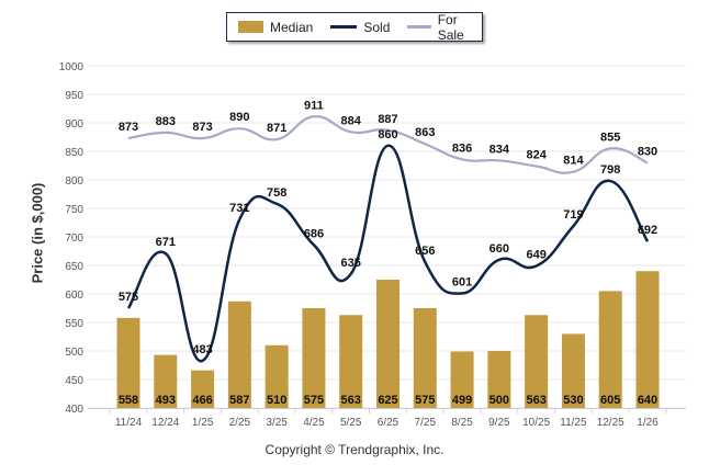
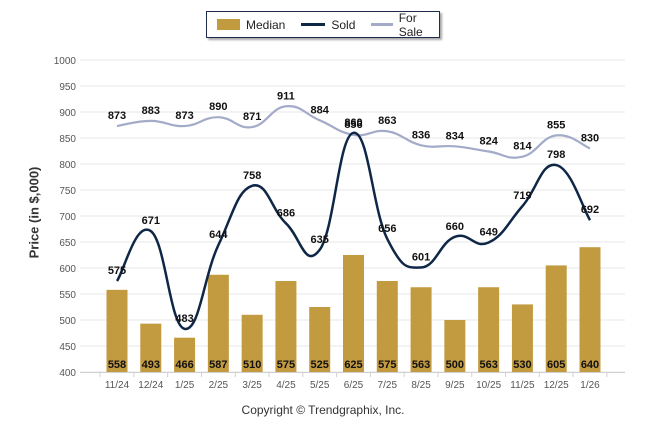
Sold/2/25: 731 -> 644
Median/5/25: 563 -> 525
For Sale/6/25: 887 -> 856
Median/8/25: 499 -> 563
